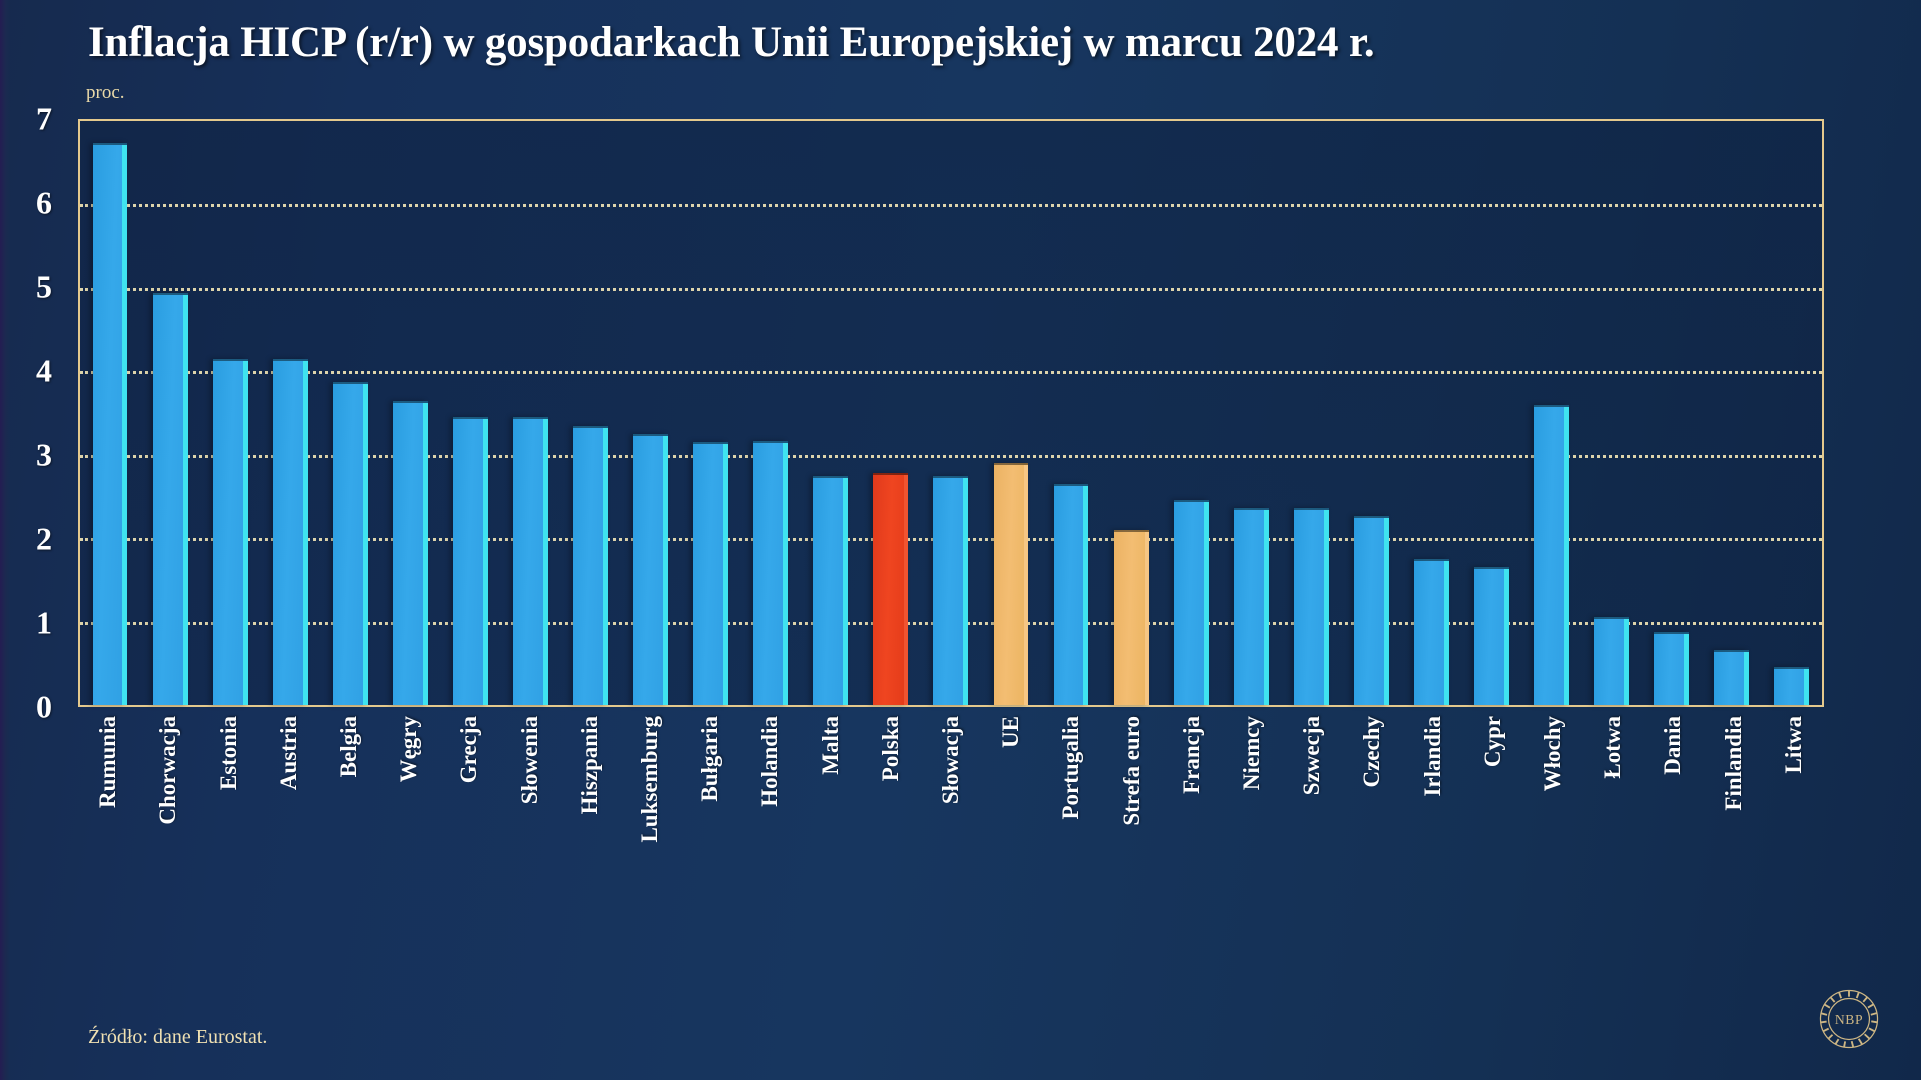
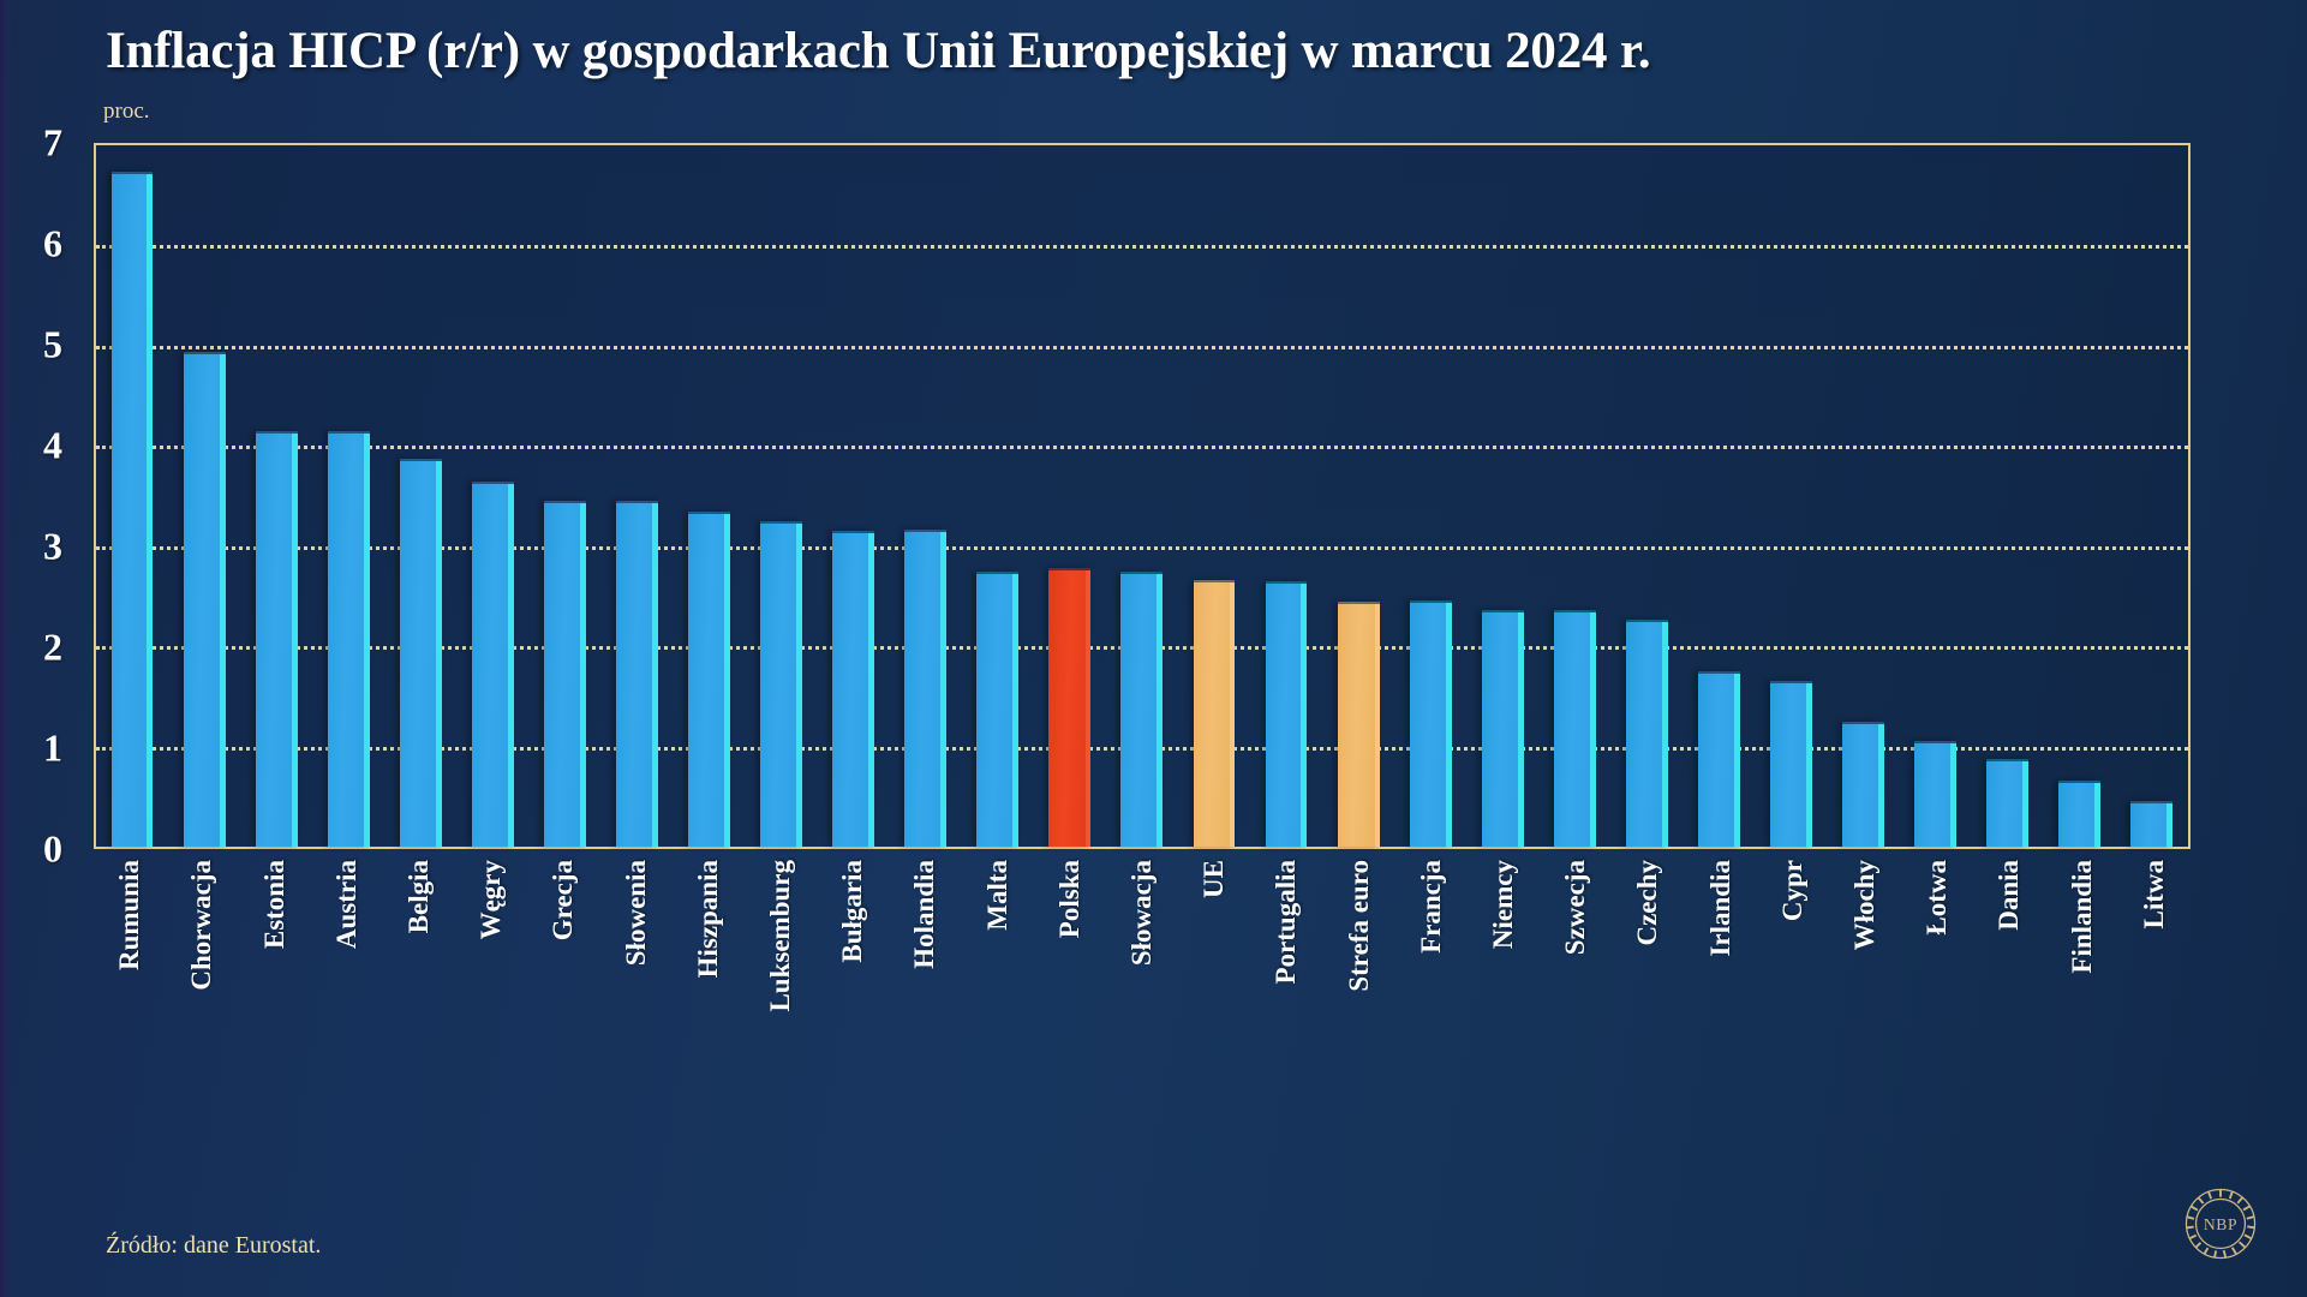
UE: 2.9 -> 2.7
Strefa euro: 2.1 -> 2.5
Włochy: 3.6 -> 1.2
